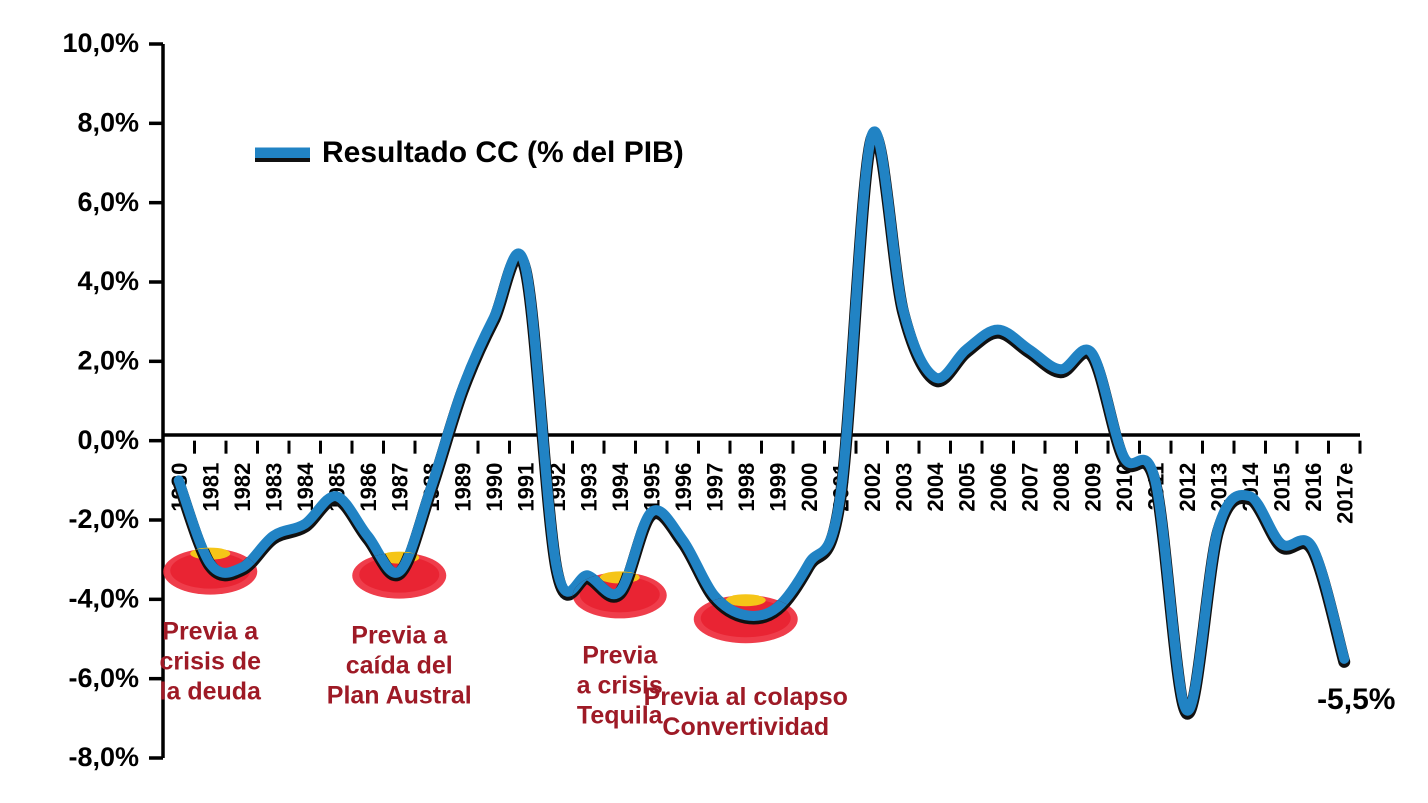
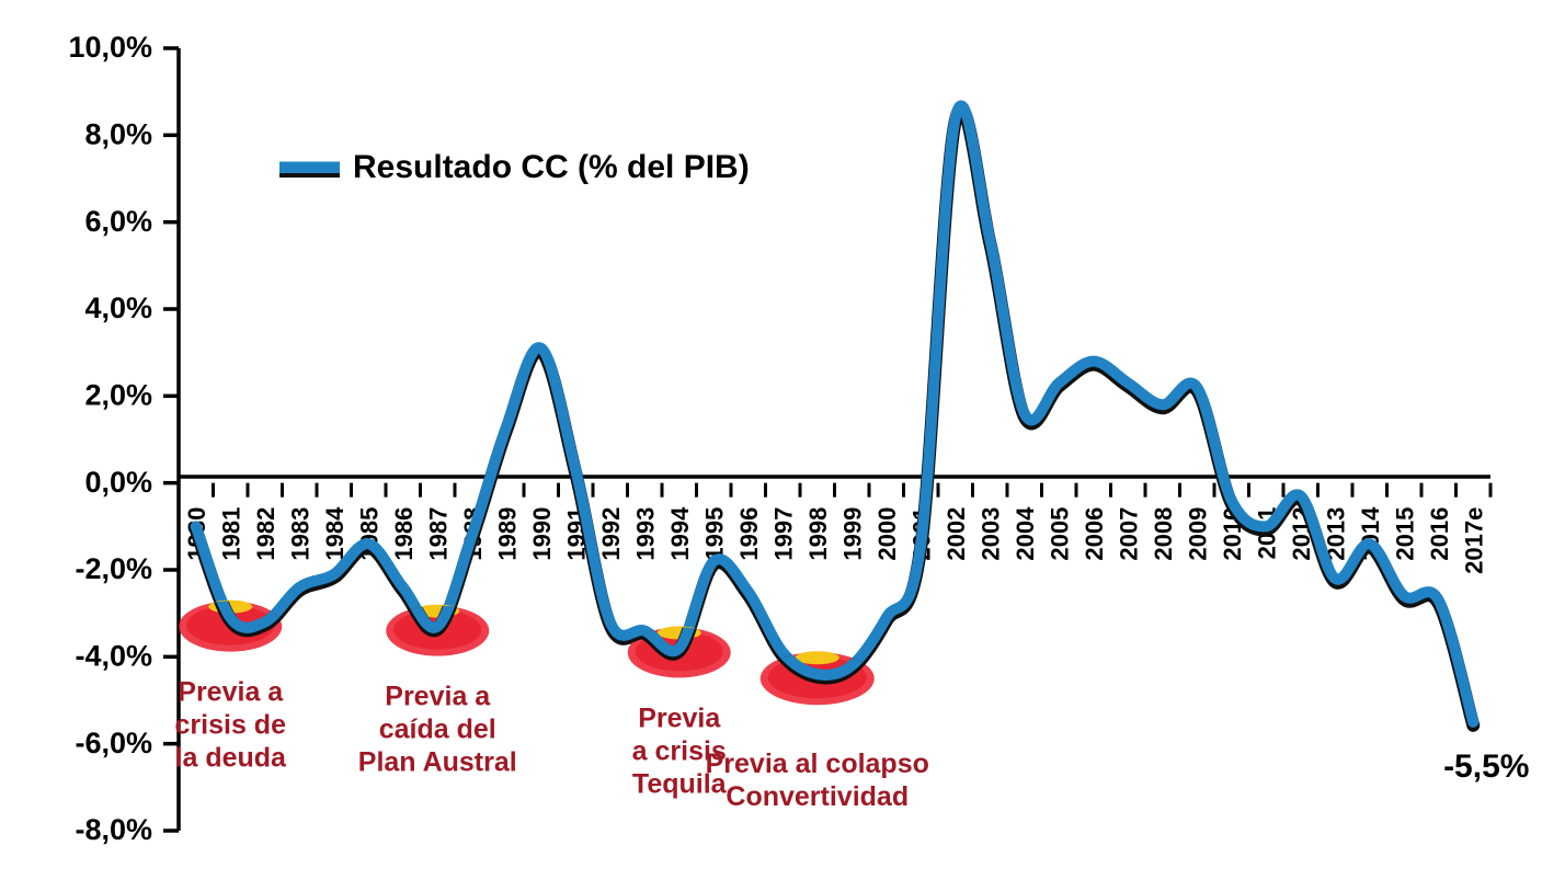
1991: 4,4% -> 0,3%
2002: 7,7% -> 8,4%
2003: 3,3% -> 5,6%
2012: -6,8% -> -0,3%
